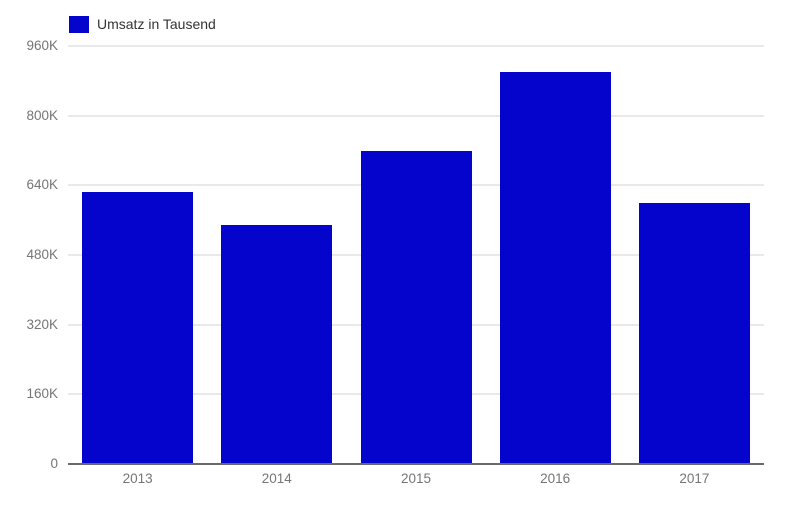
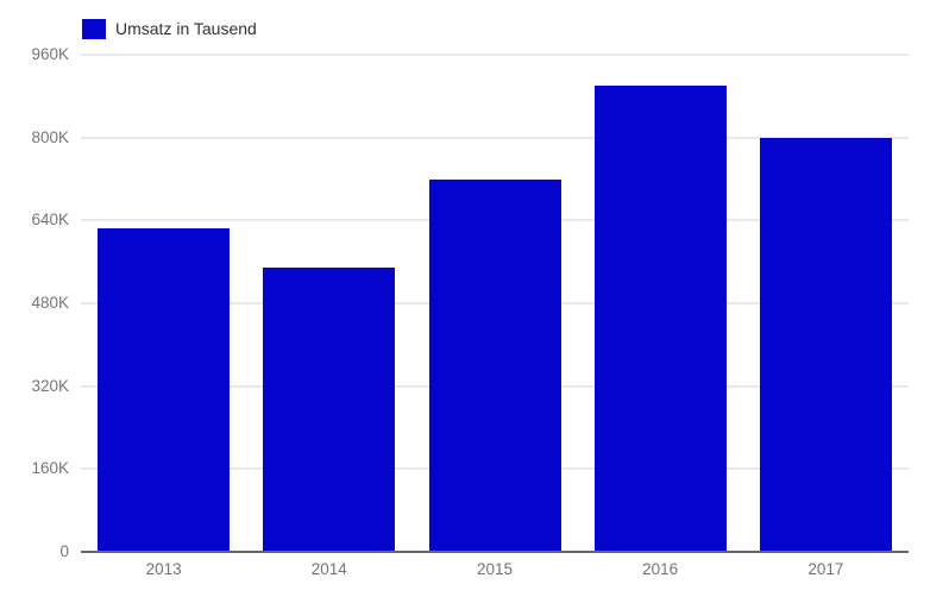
2017: 600K -> 800K
